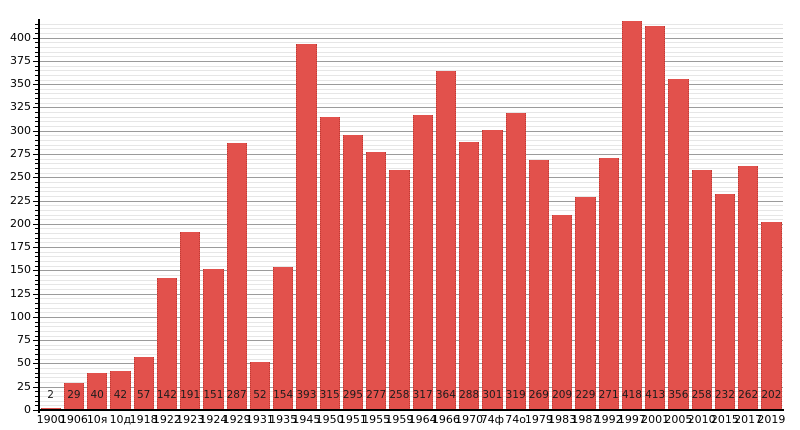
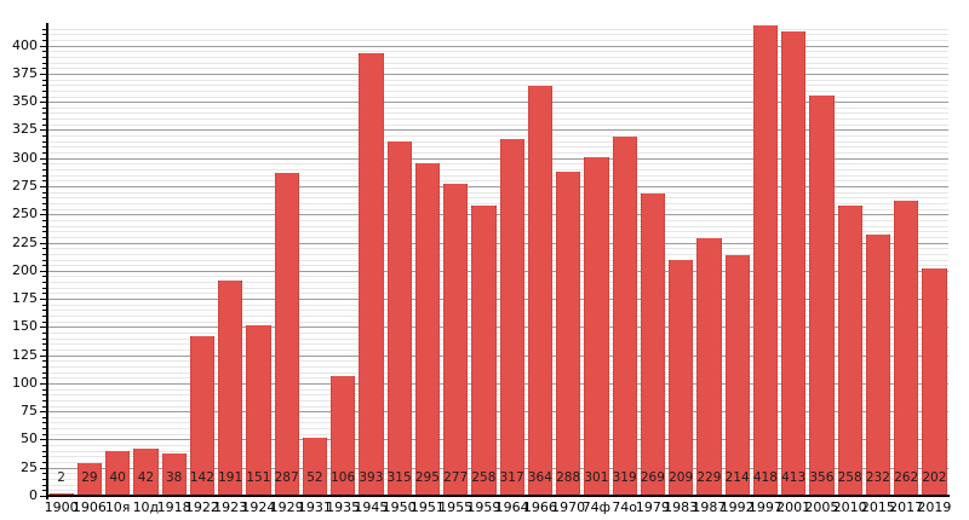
1918: 57 -> 38
1935: 154 -> 106
1992: 271 -> 214
